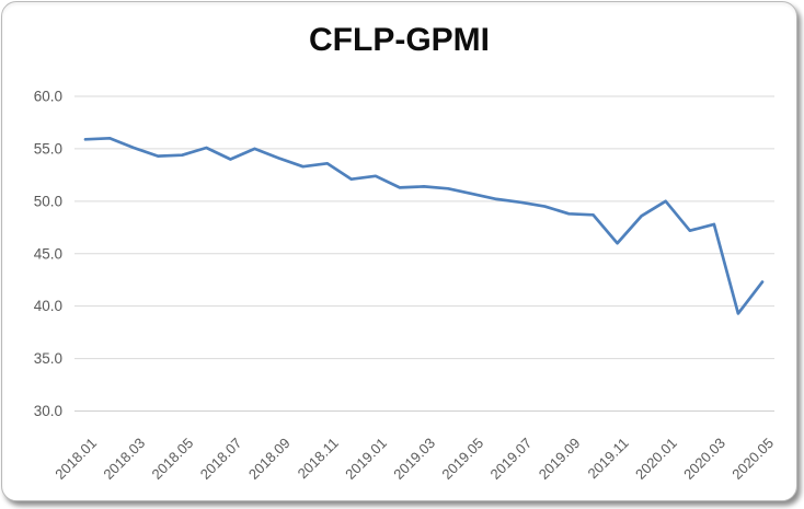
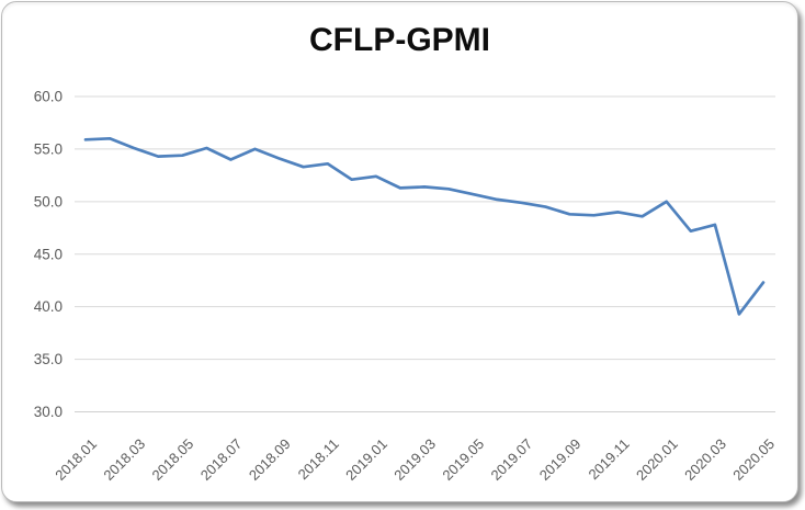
2019.11: 46 -> 49
